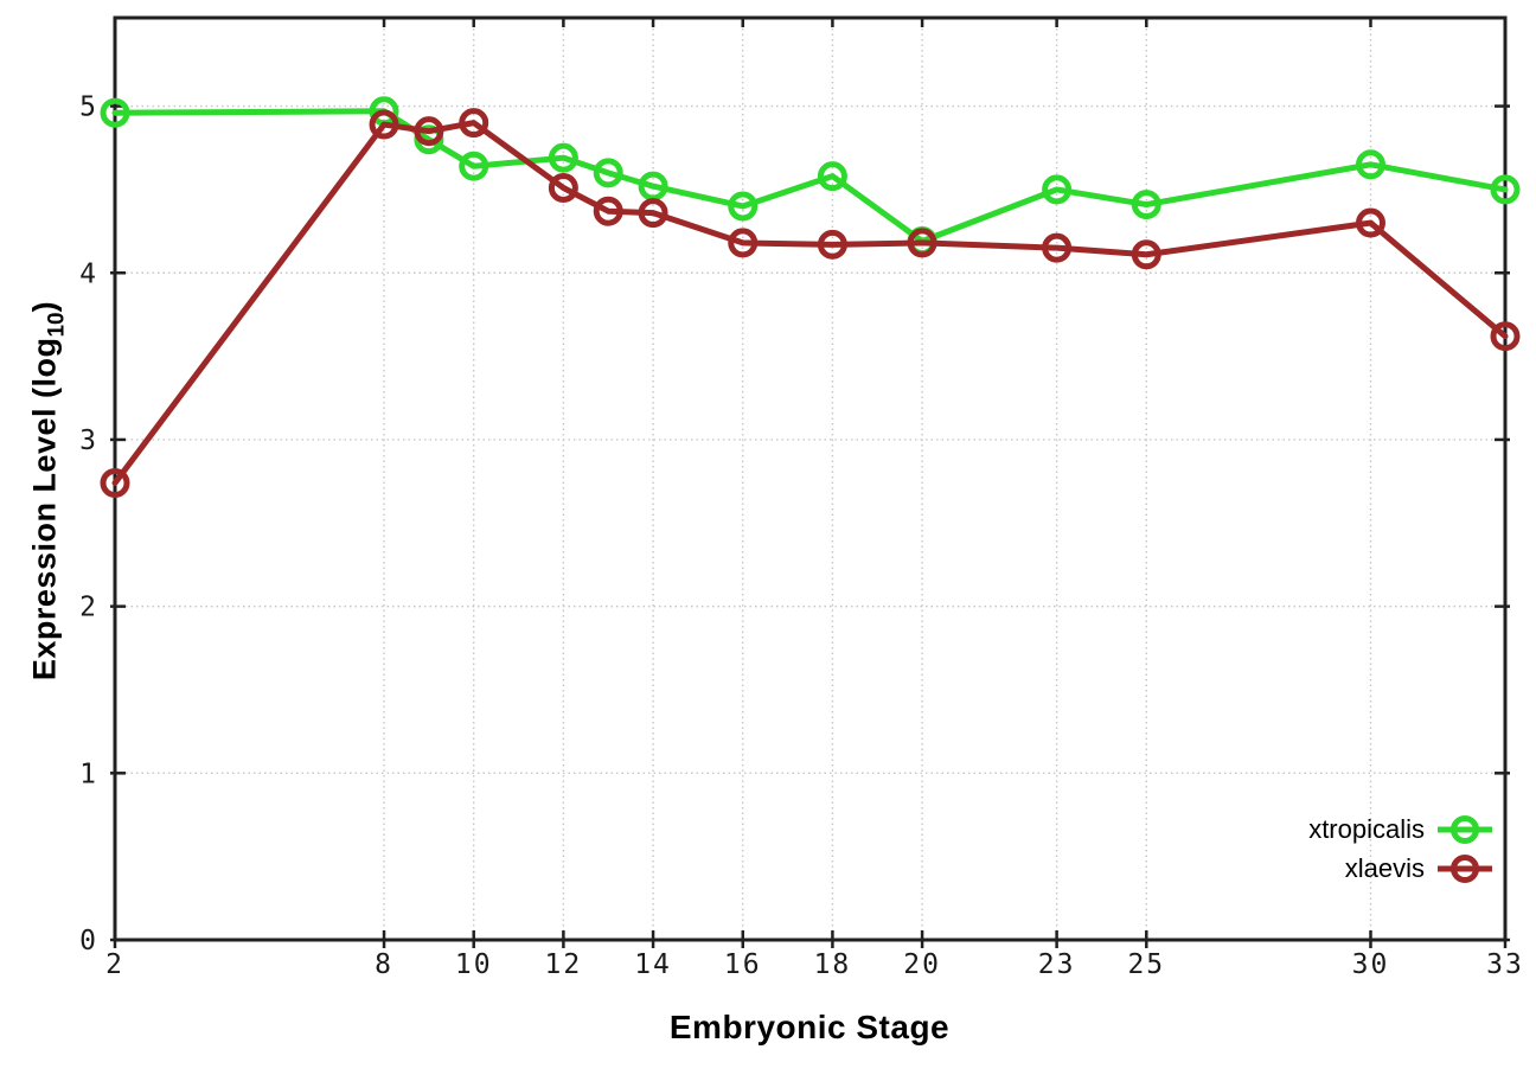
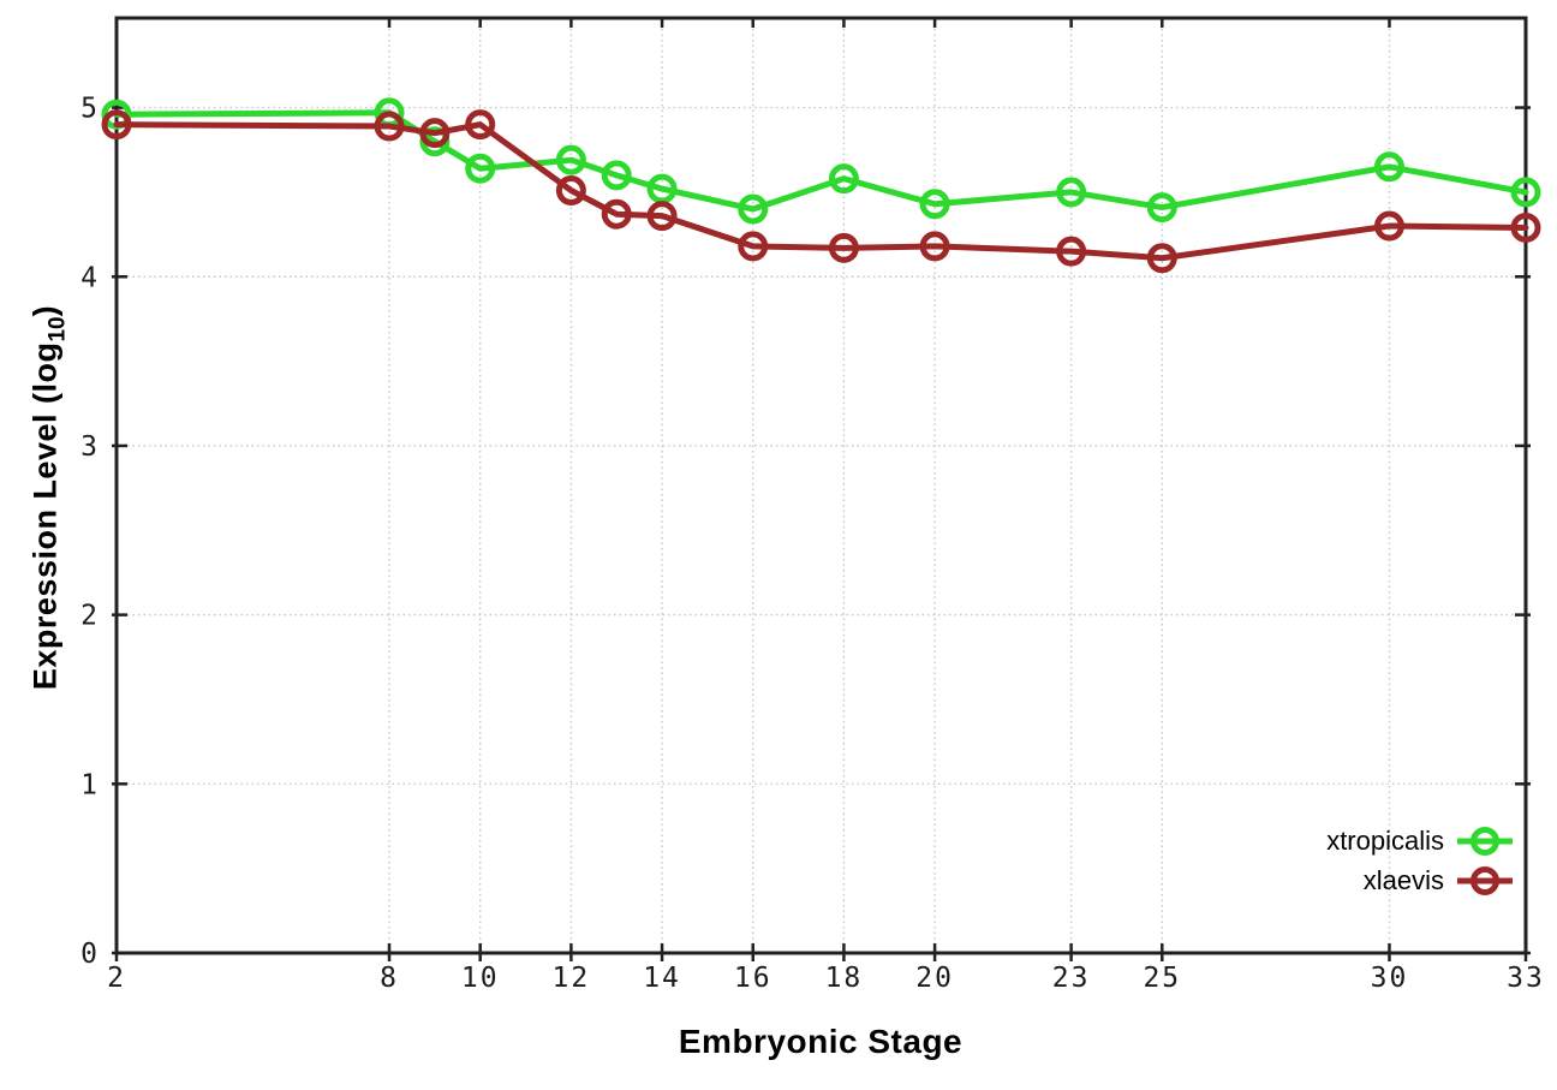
xlaevis/2: 2.74 -> 4.90
xtropicalis/20: 4.19 -> 4.43
xlaevis/33: 3.62 -> 4.29
